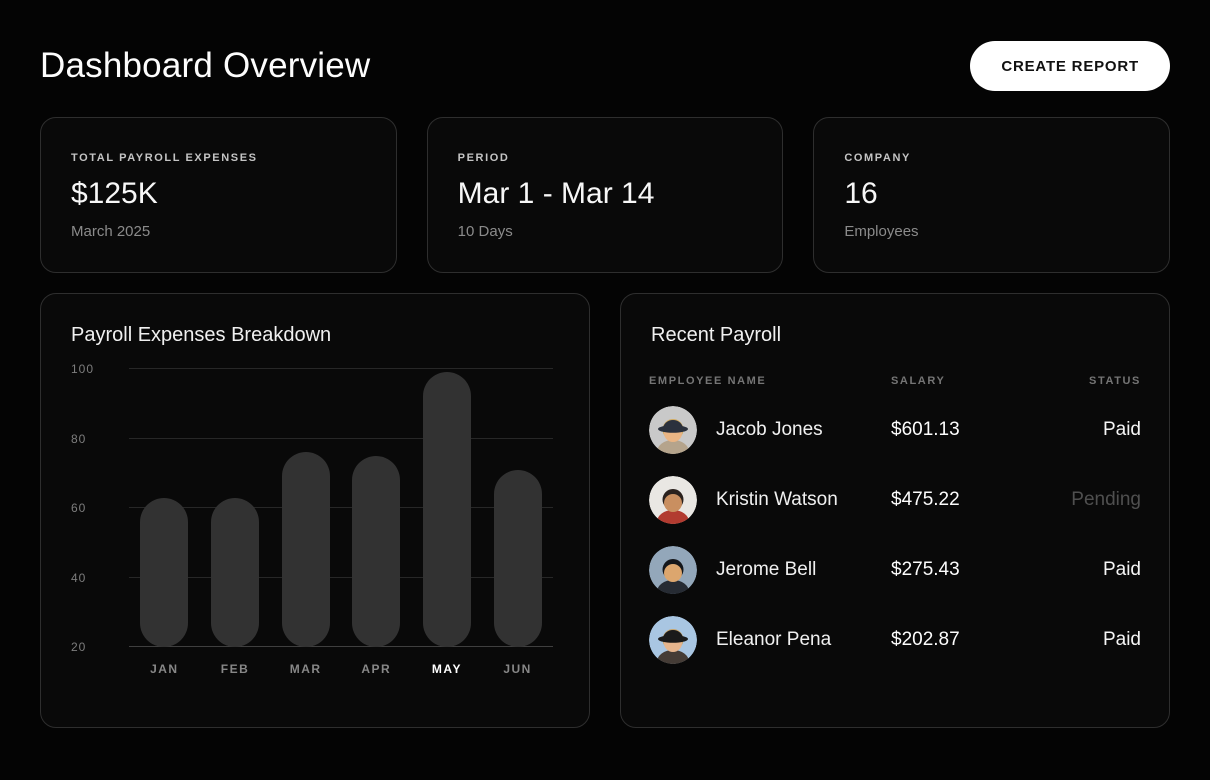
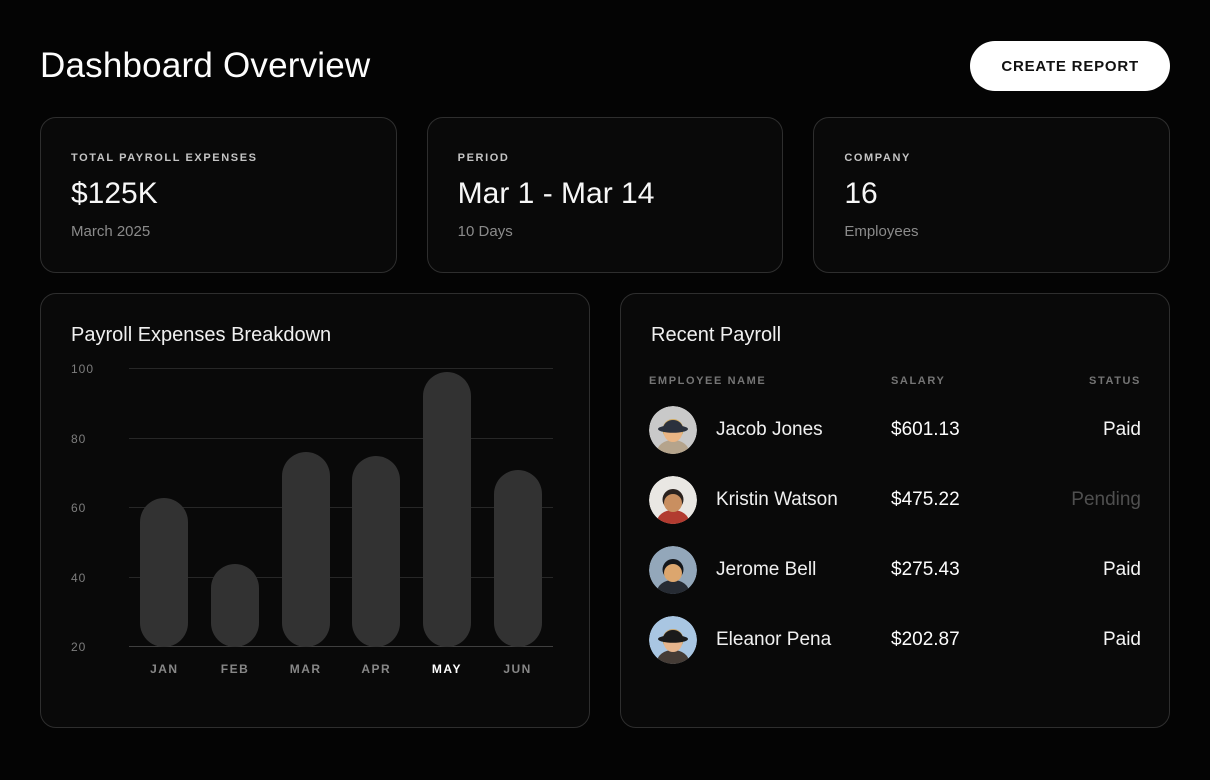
FEB: 63 -> 44
